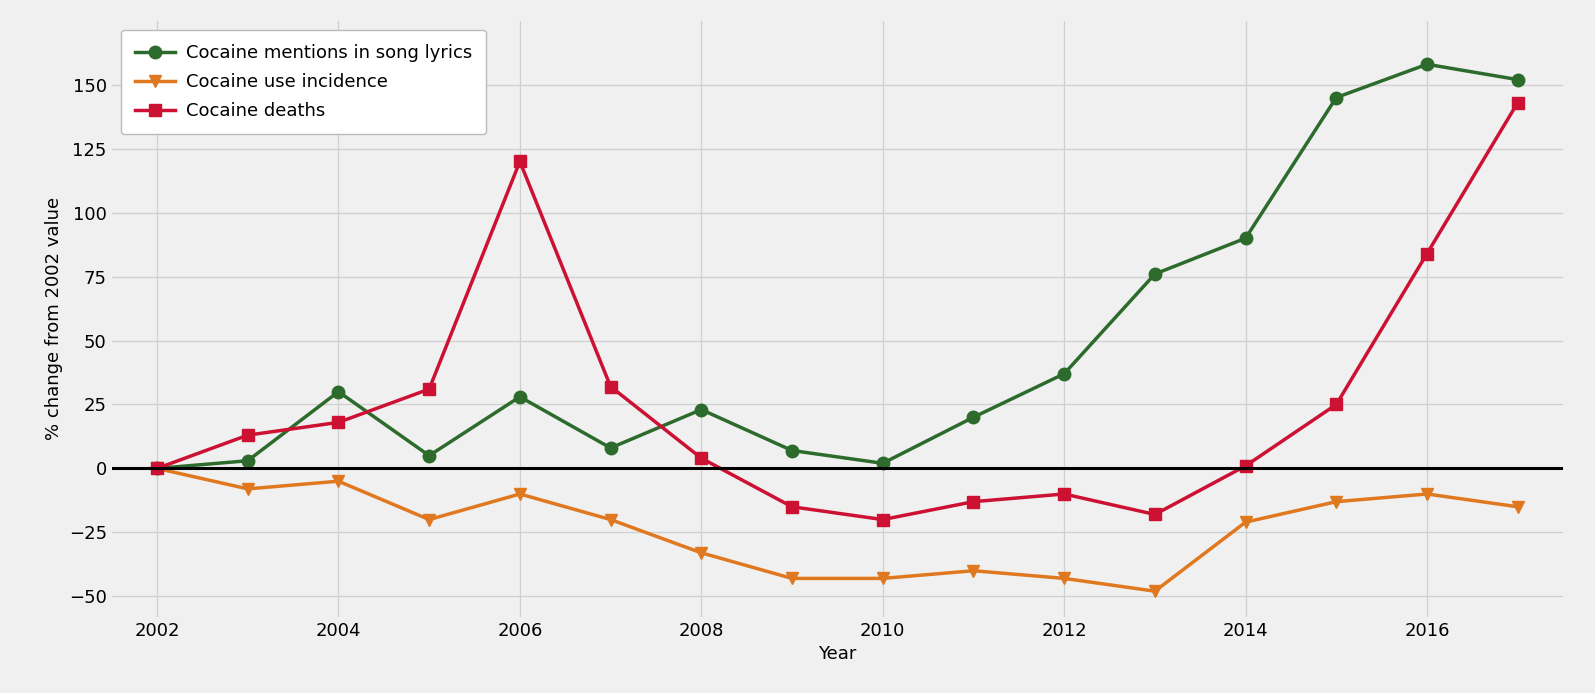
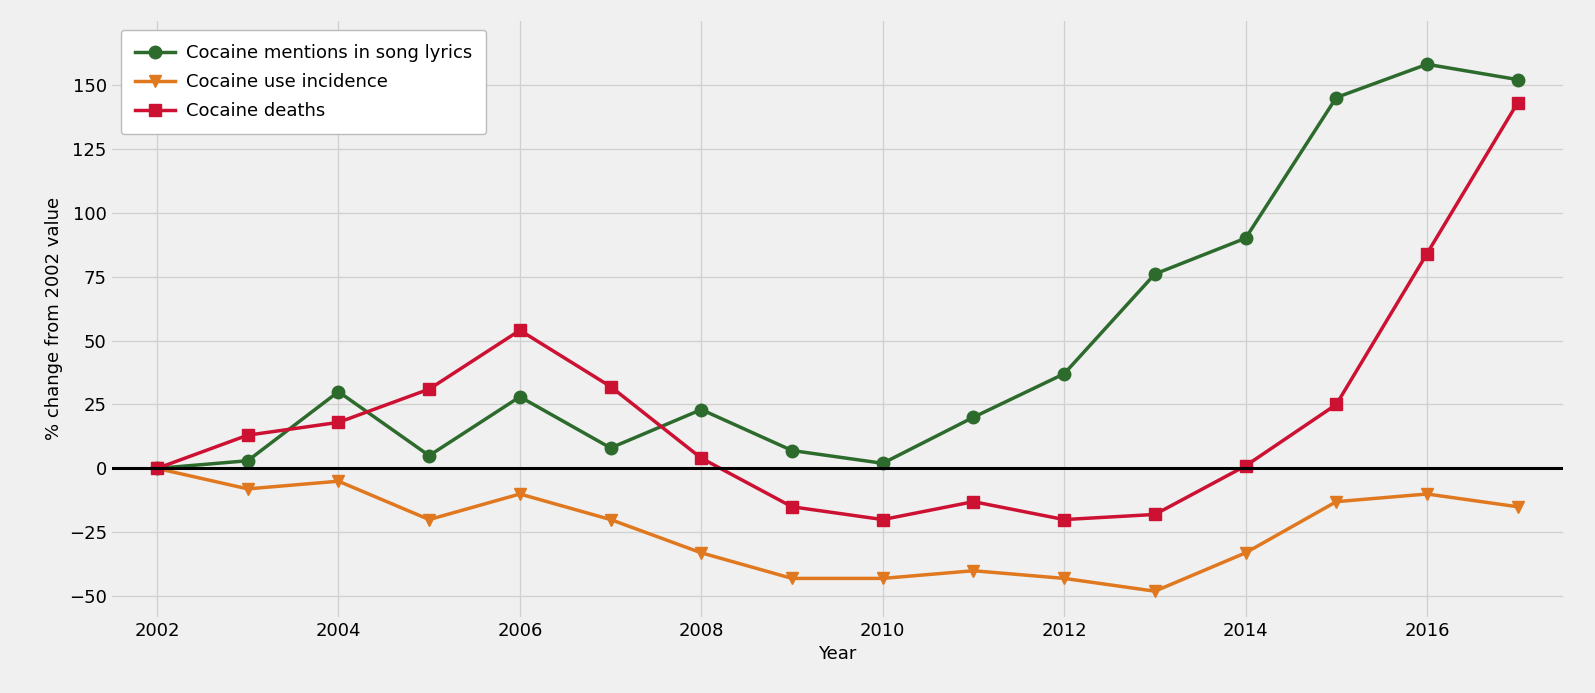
Cocaine deaths/2006: 120 -> 54
Cocaine deaths/2012: -10 -> -20
Cocaine use incidence/2014: -21 -> -33
